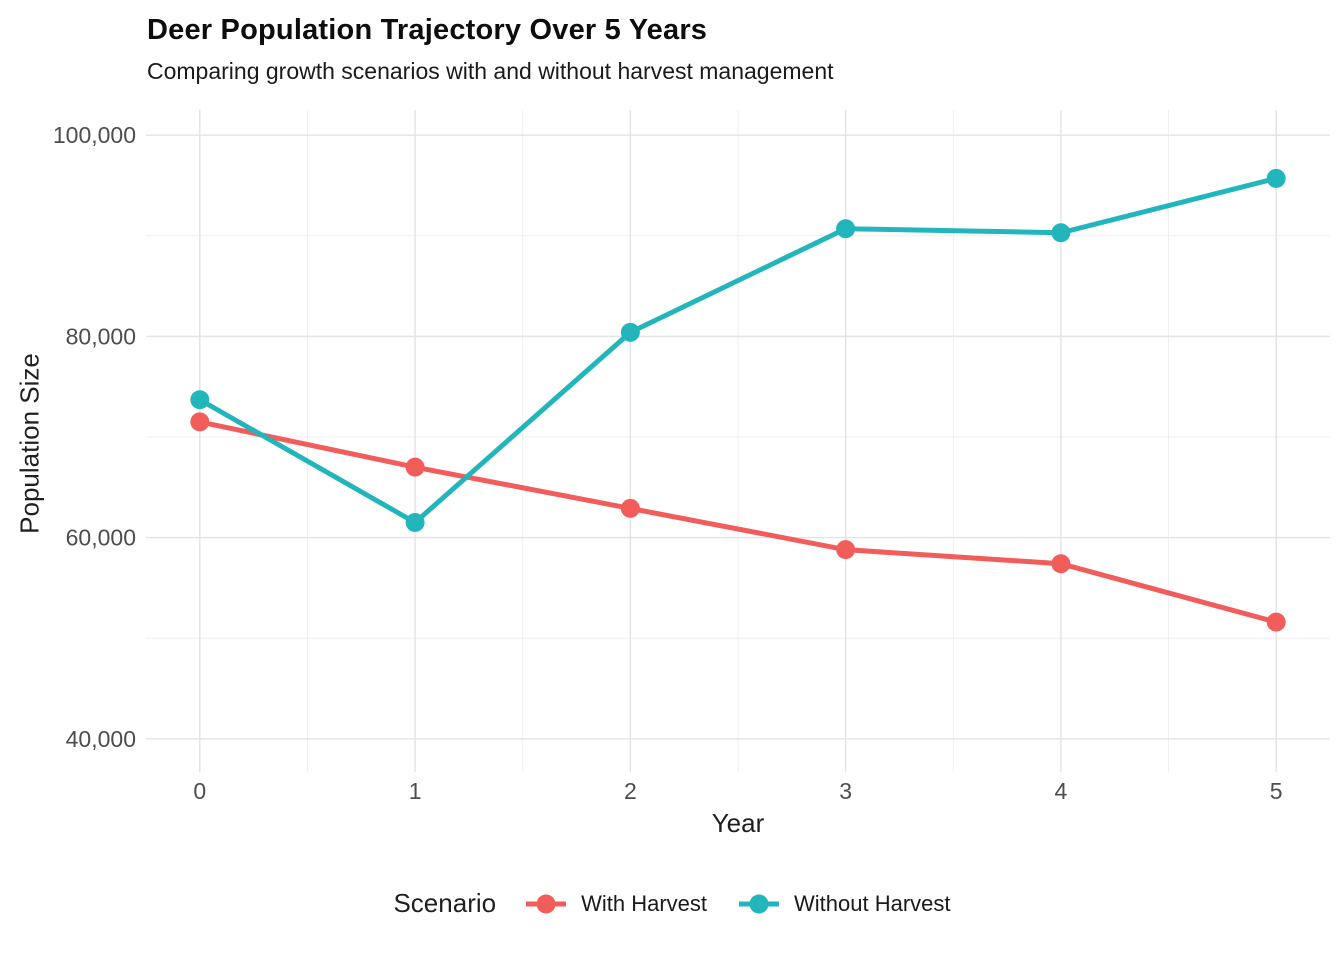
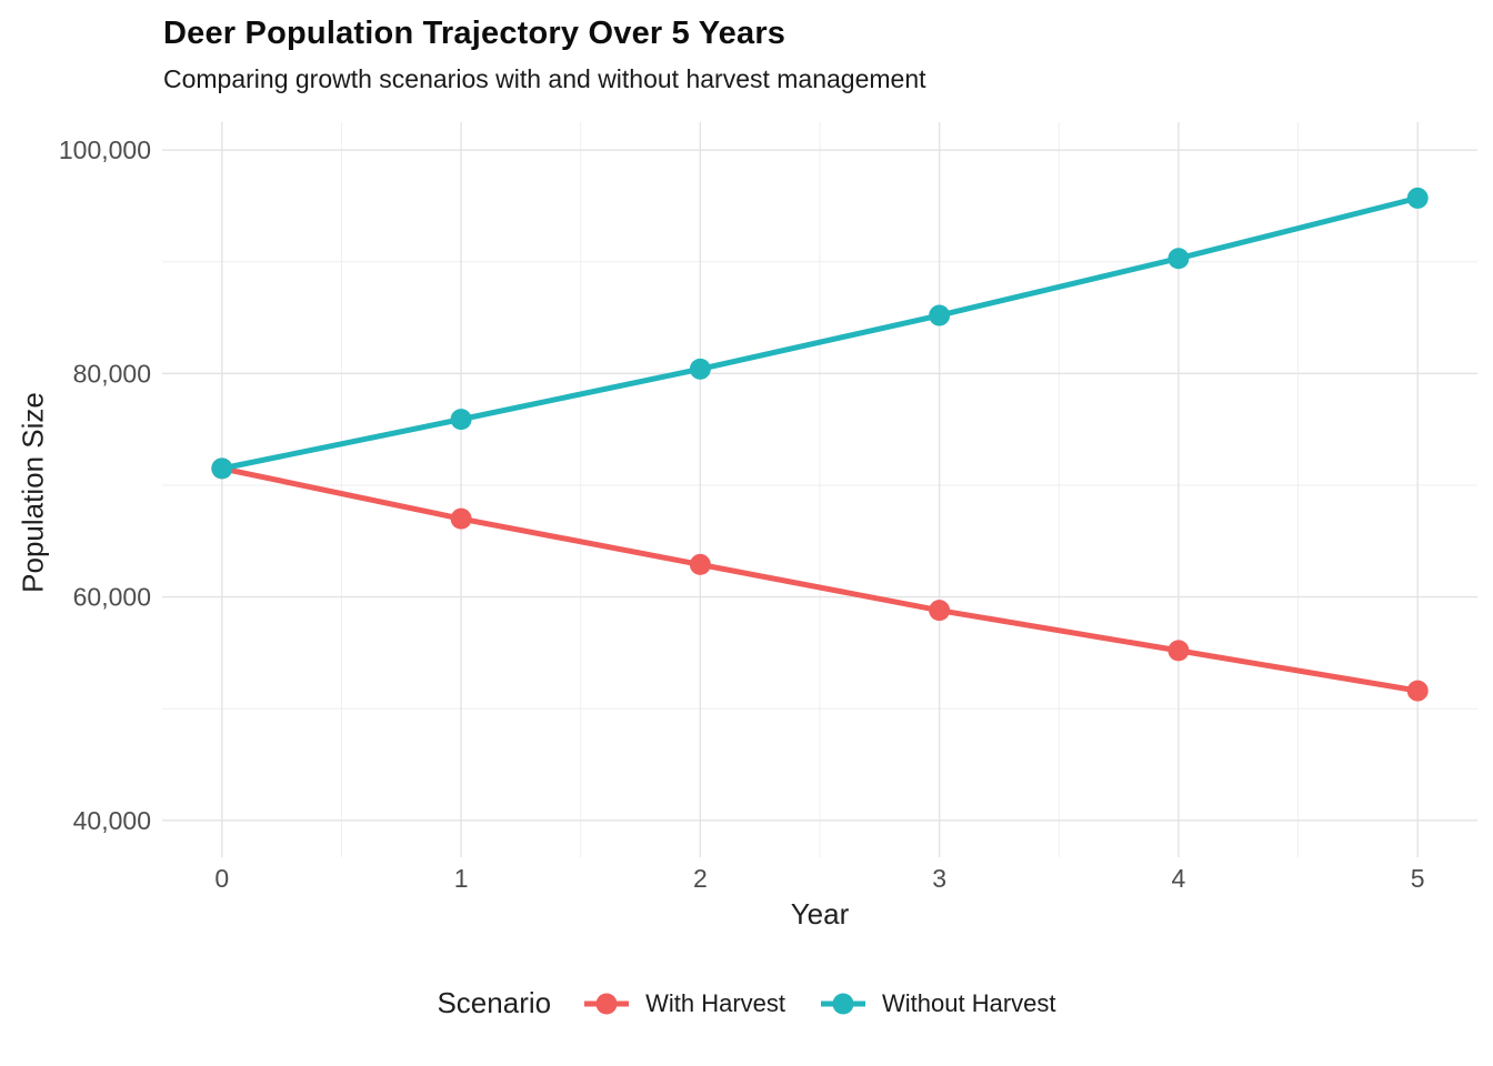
Without Harvest/0: 73700 -> 71500
Without Harvest/1: 61500 -> 75900
Without Harvest/3: 90700 -> 85200
With Harvest/4: 57400 -> 55200
